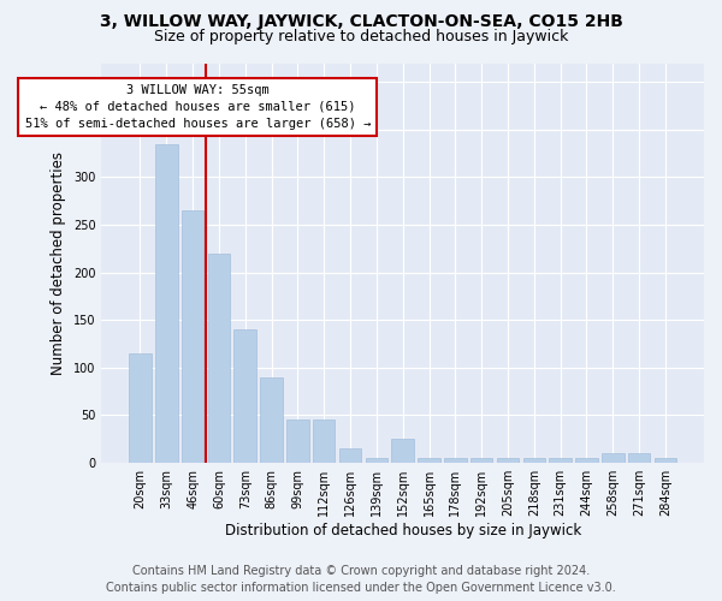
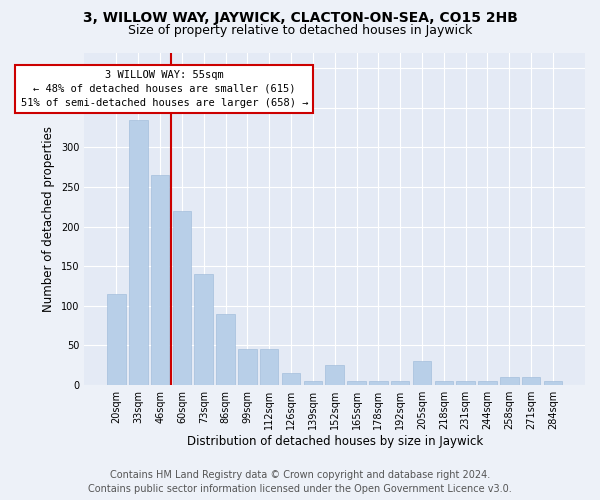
205sqm: 5 -> 30
